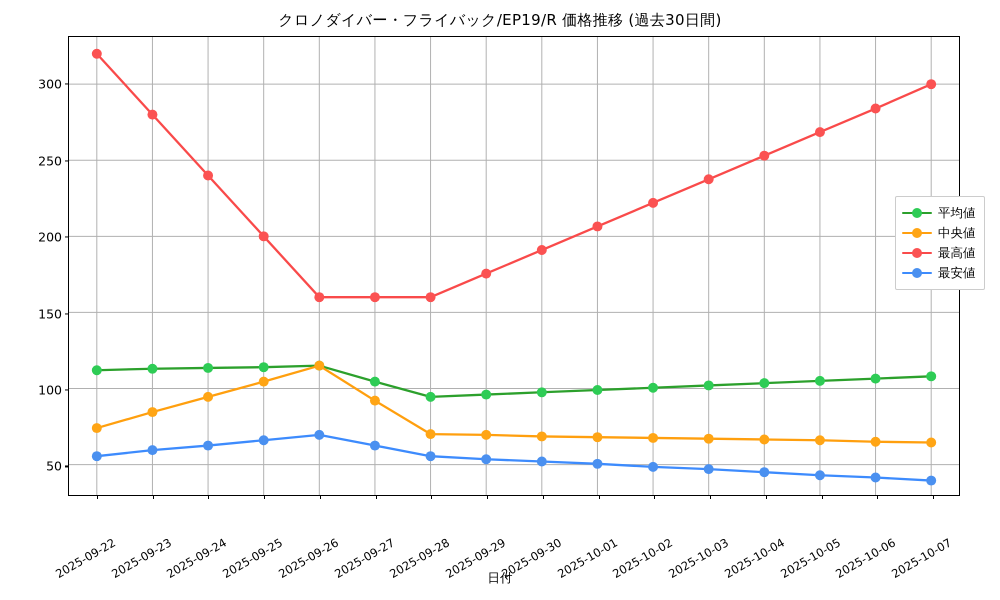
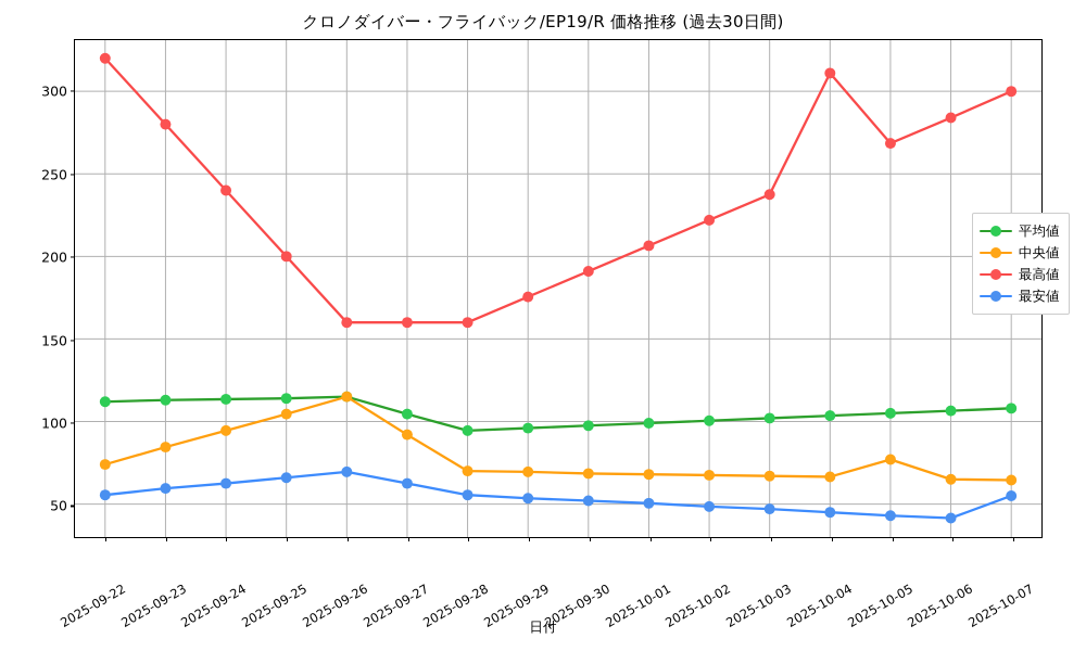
最高値/2025-10-04: 253 -> 311
中央値/2025-10-05: 66 -> 77
最安値/2025-10-07: 40 -> 55
